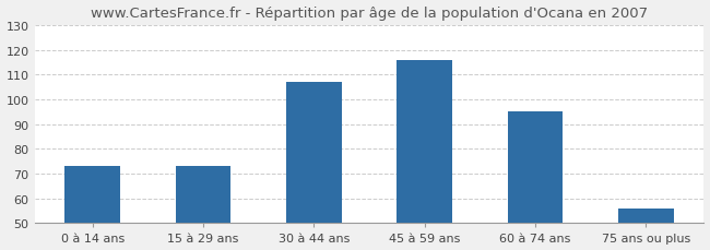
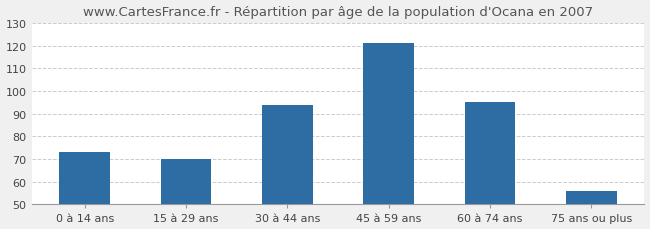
15 à 29 ans: 73 -> 70
30 à 44 ans: 107 -> 94
45 à 59 ans: 116 -> 121
